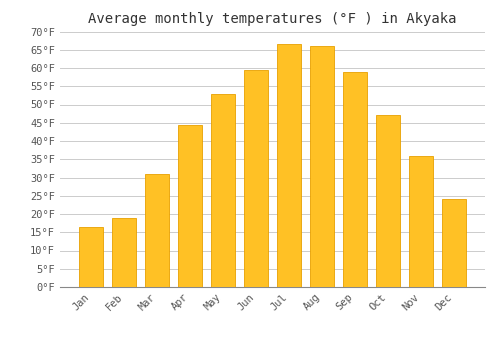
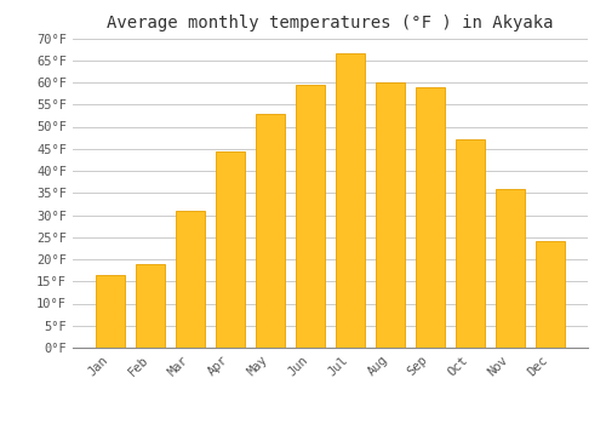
Aug: 66.0°F -> 60.0°F
